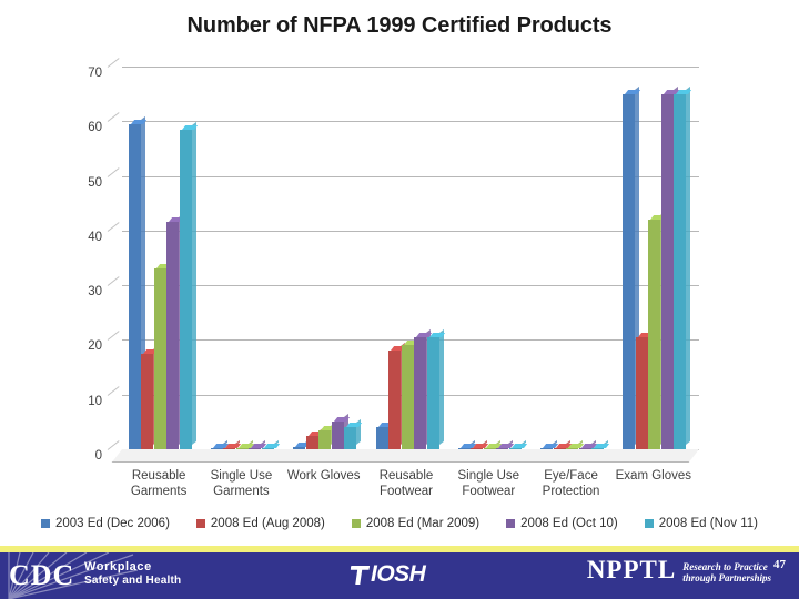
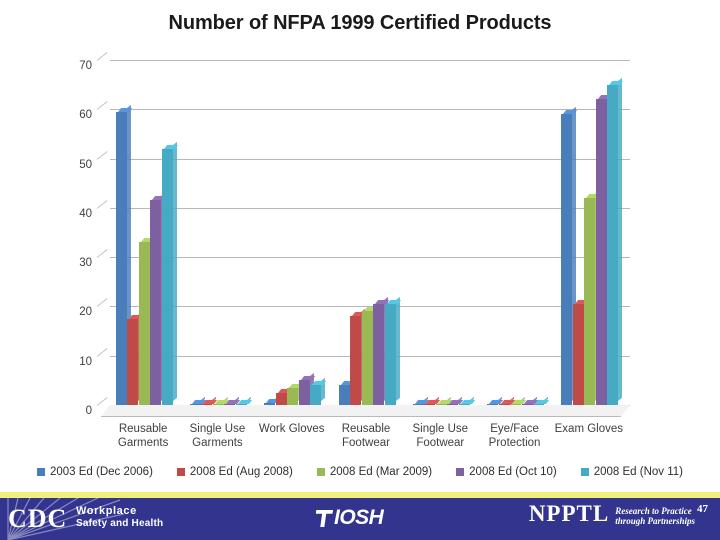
2008 Ed (Nov 11)/Reusable Garments: 58 -> 52
2003 Ed (Dec 2006)/Exam Gloves: 65 -> 59
2008 Ed (Oct 10)/Exam Gloves: 65 -> 62
